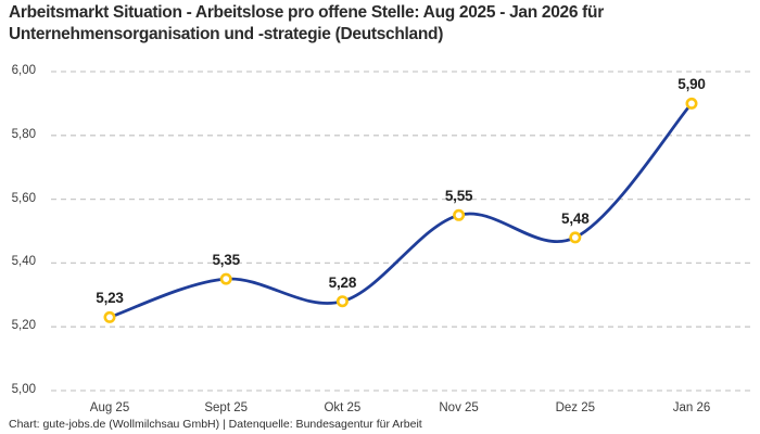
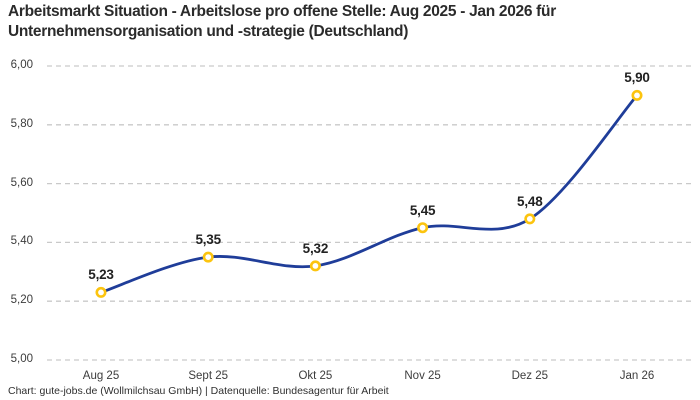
Okt 25: 5,28 -> 5,32
Nov 25: 5,55 -> 5,45
